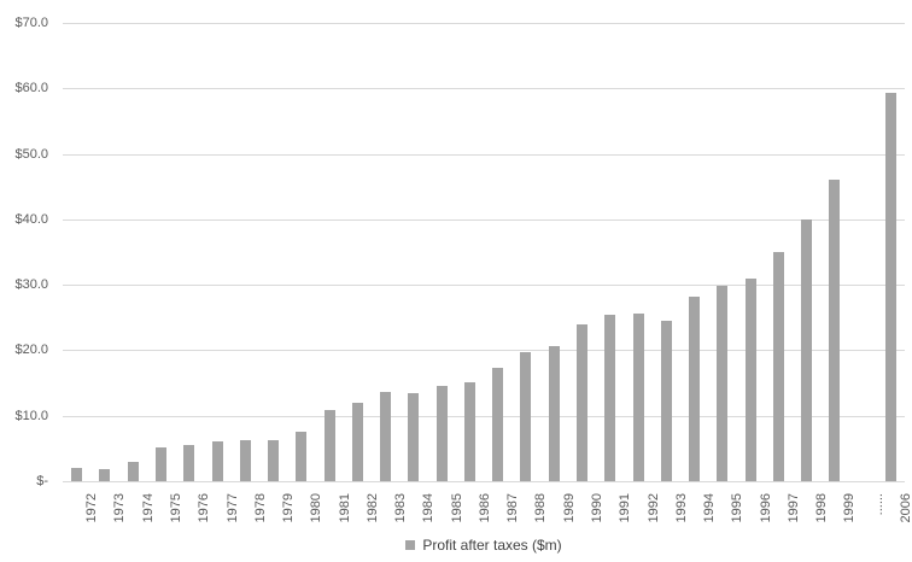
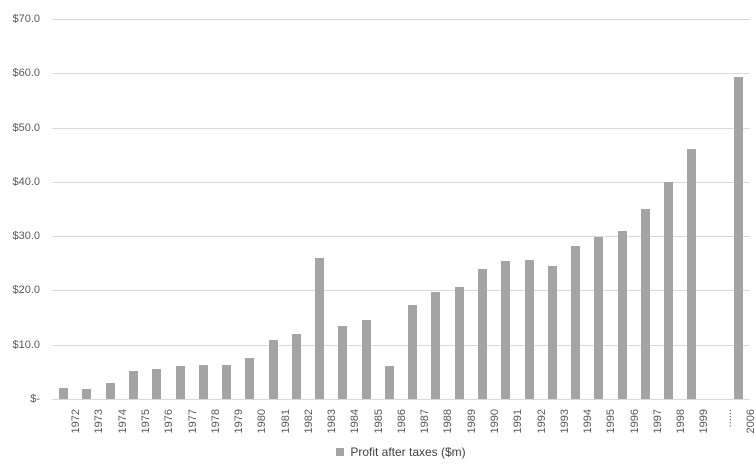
1983: $14 -> $26
1986: $15 -> $6
